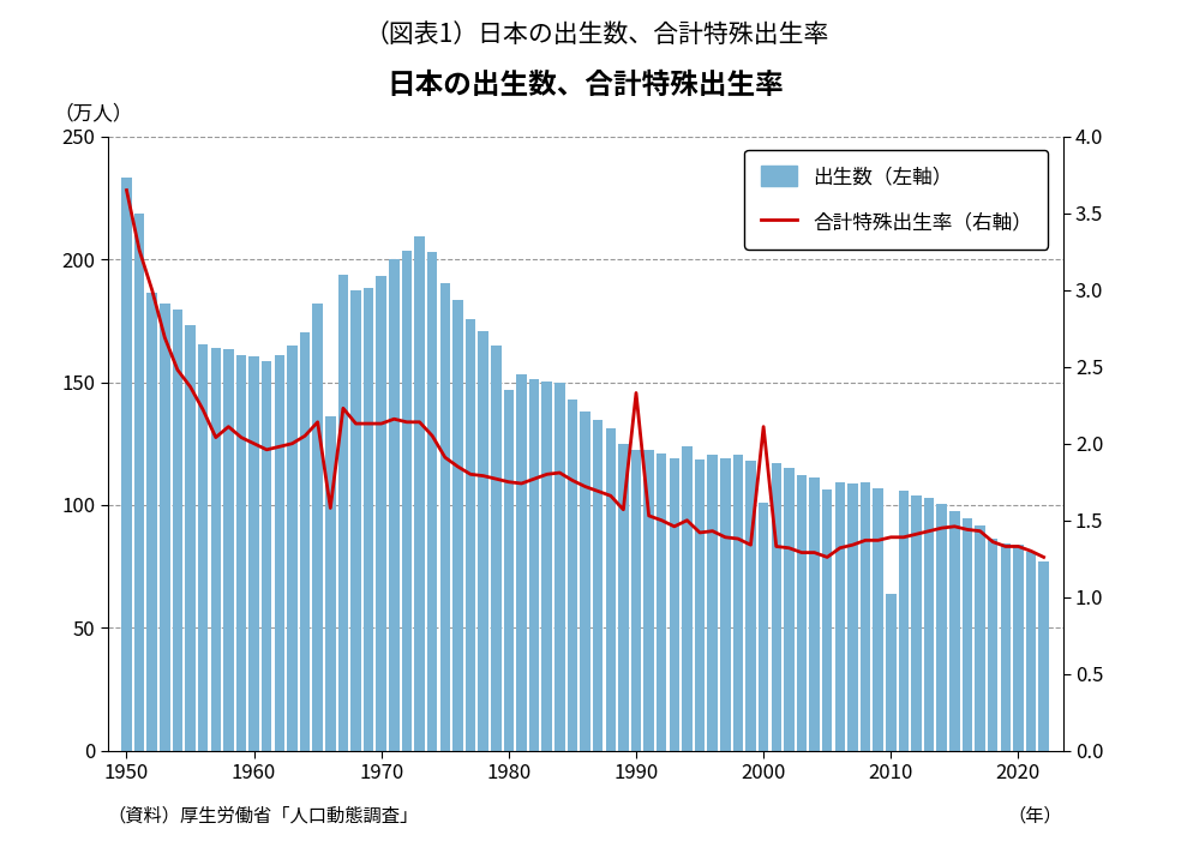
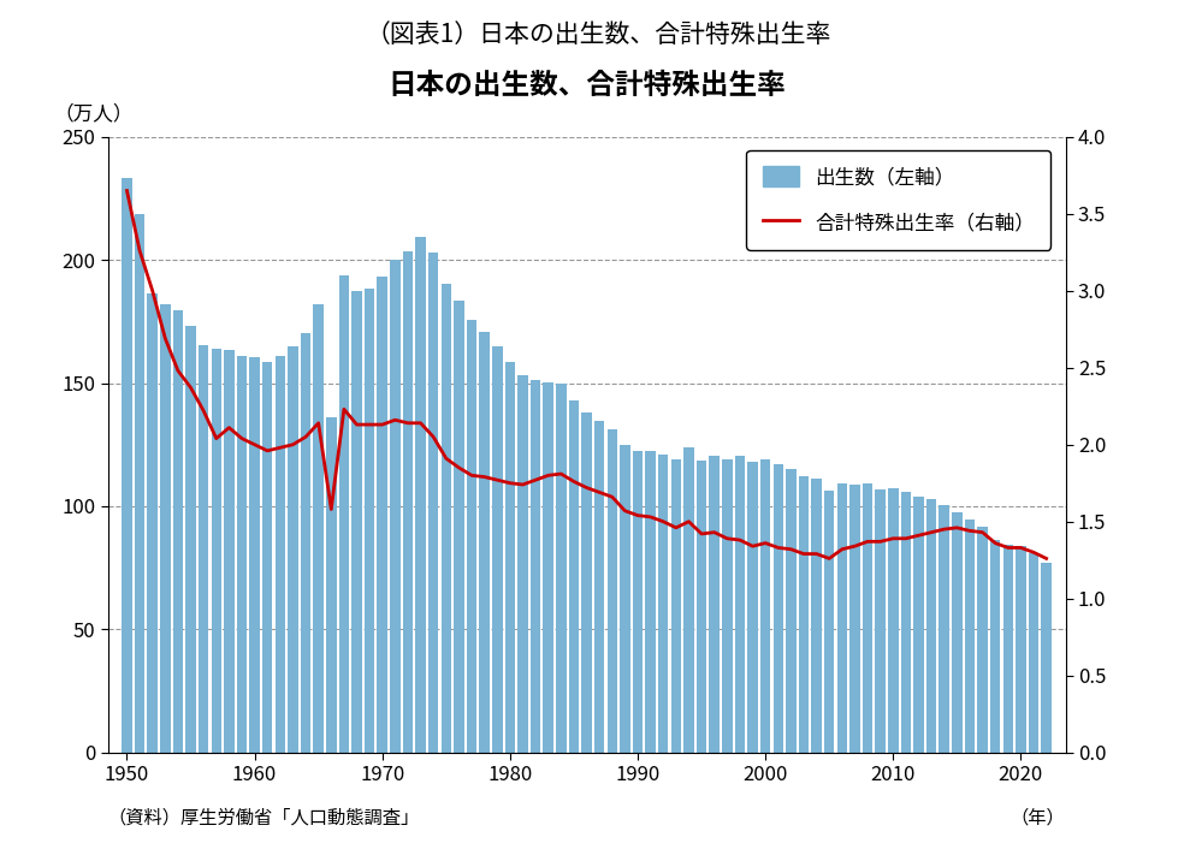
出生数（左軸）/1980: 147.0 -> 158.8
合計特殊出生率（右軸）/1990: 2.33 -> 1.54
出生数（左軸）/2000: 101.0 -> 119.1
合計特殊出生率（右軸）/2000: 2.11 -> 1.36
出生数（左軸）/2010: 64.0 -> 107.1
